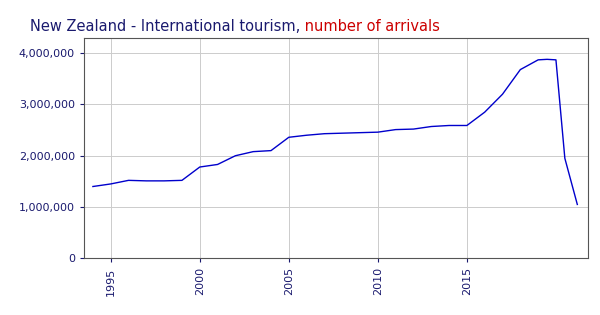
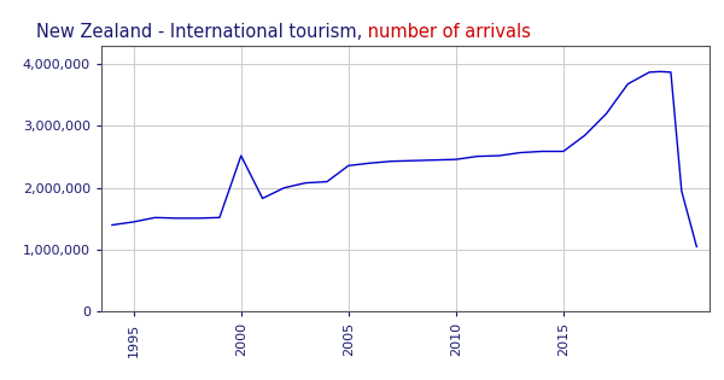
2000: 1,780,000 -> 2,520,000
